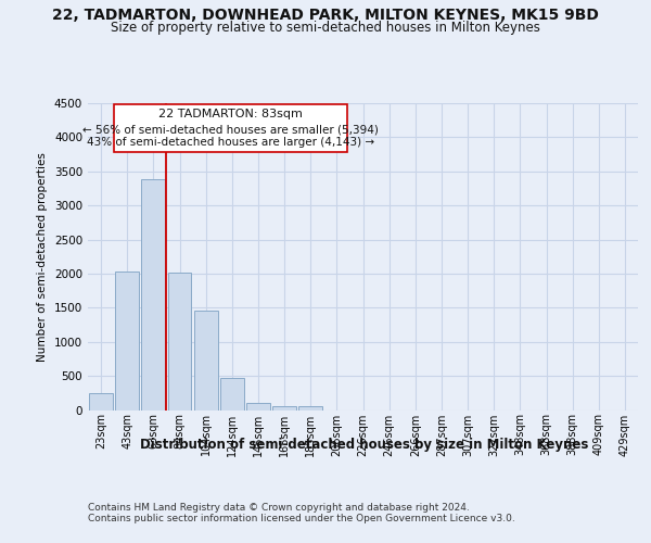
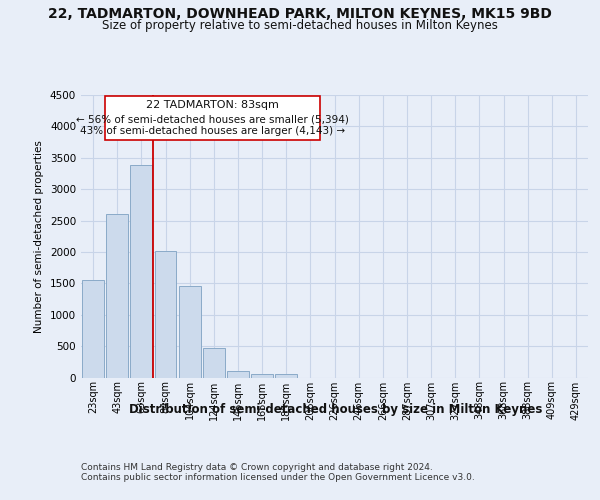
23sqm: 250 -> 1560
43sqm: 2030 -> 2600
